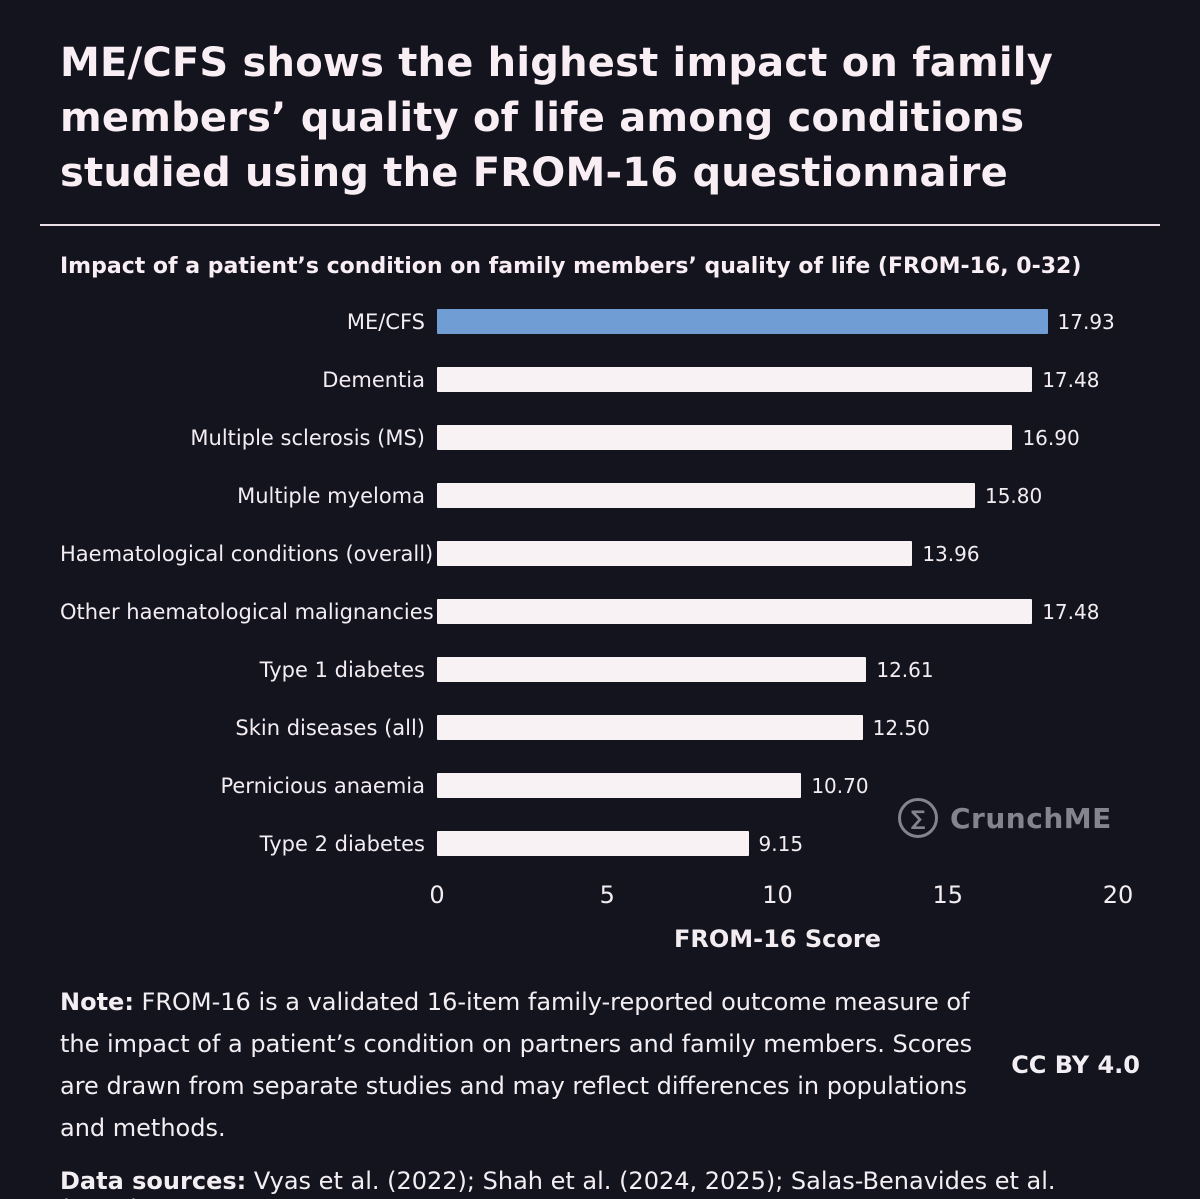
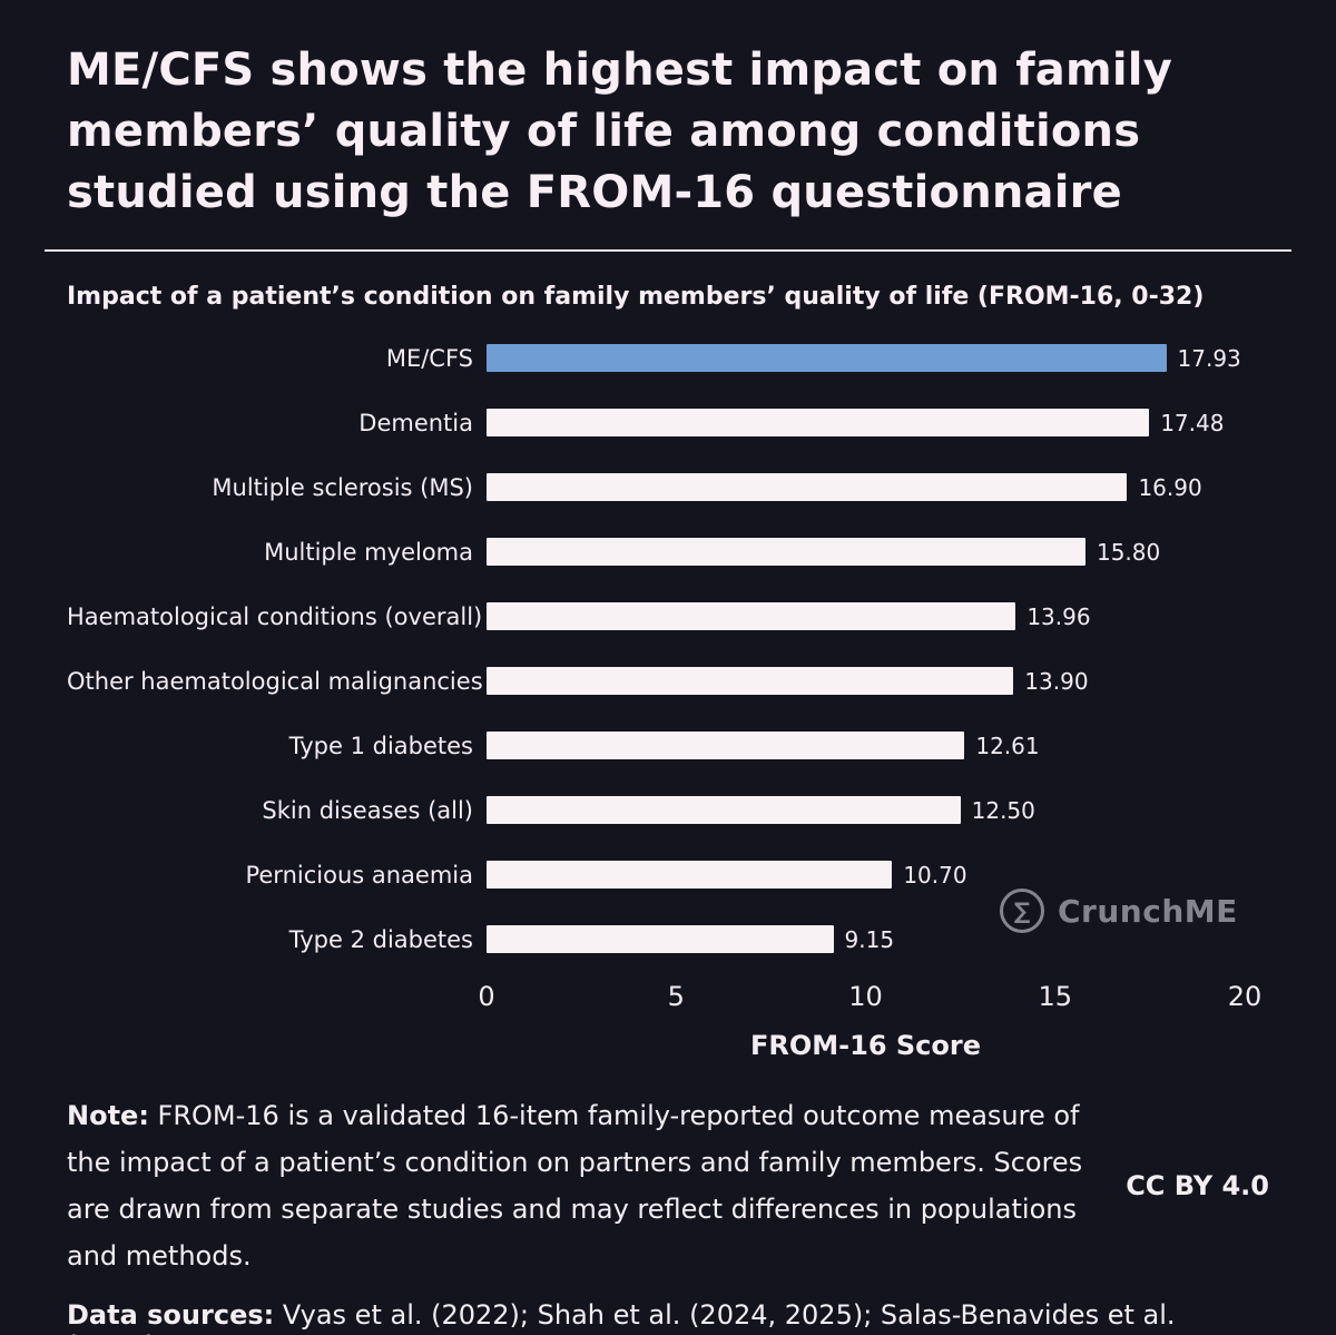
Other haematological malignancies: 17.48 -> 13.90
